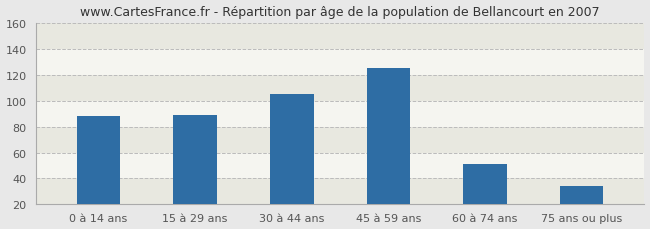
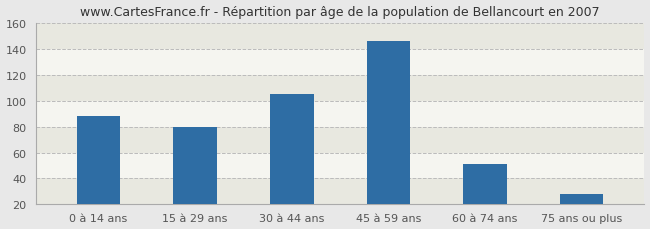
15 à 29 ans: 89 -> 80
45 à 59 ans: 125 -> 146
75 ans ou plus: 34 -> 28
